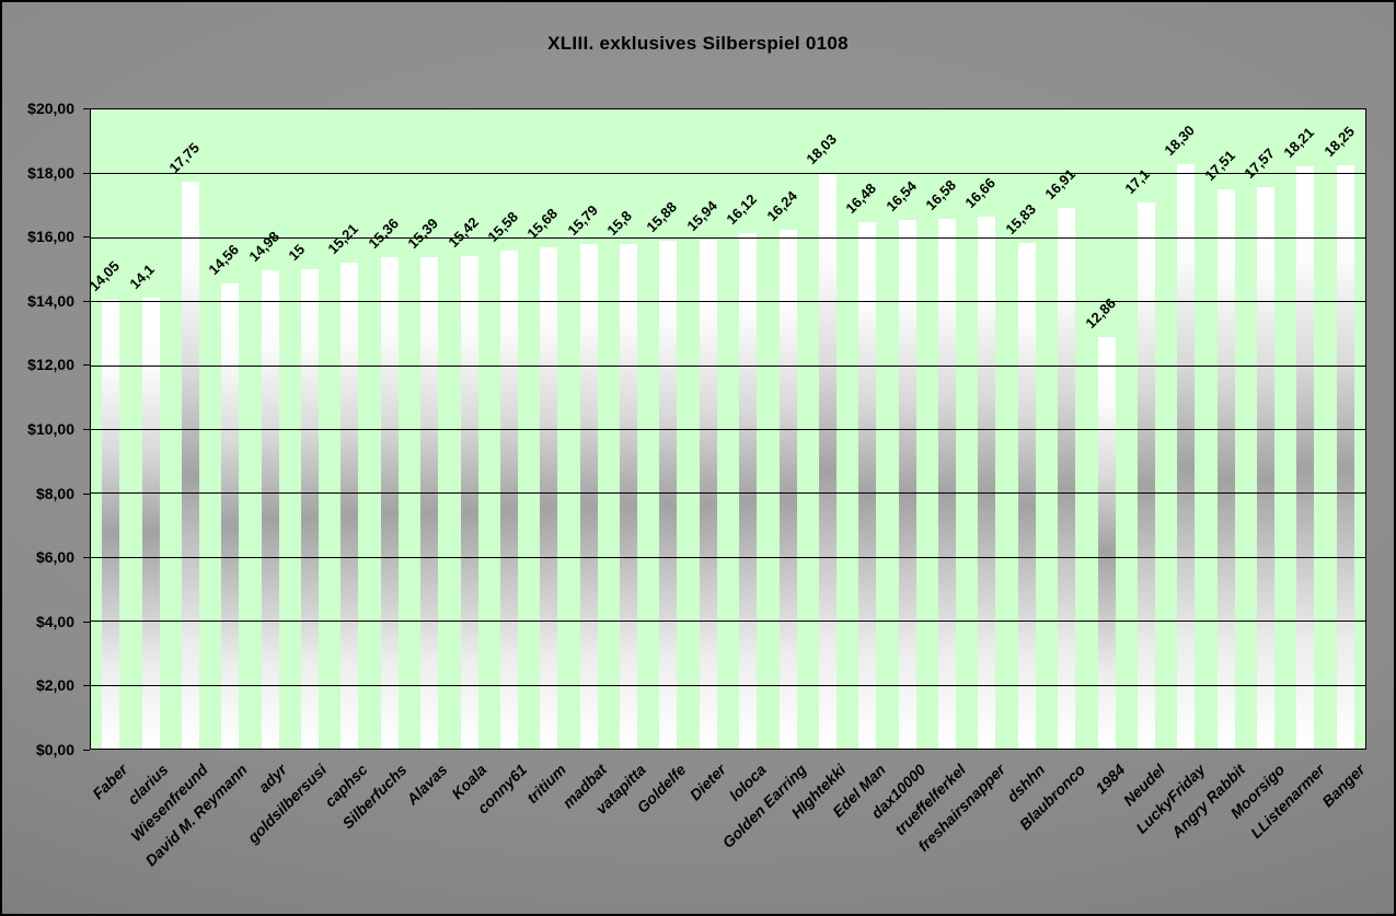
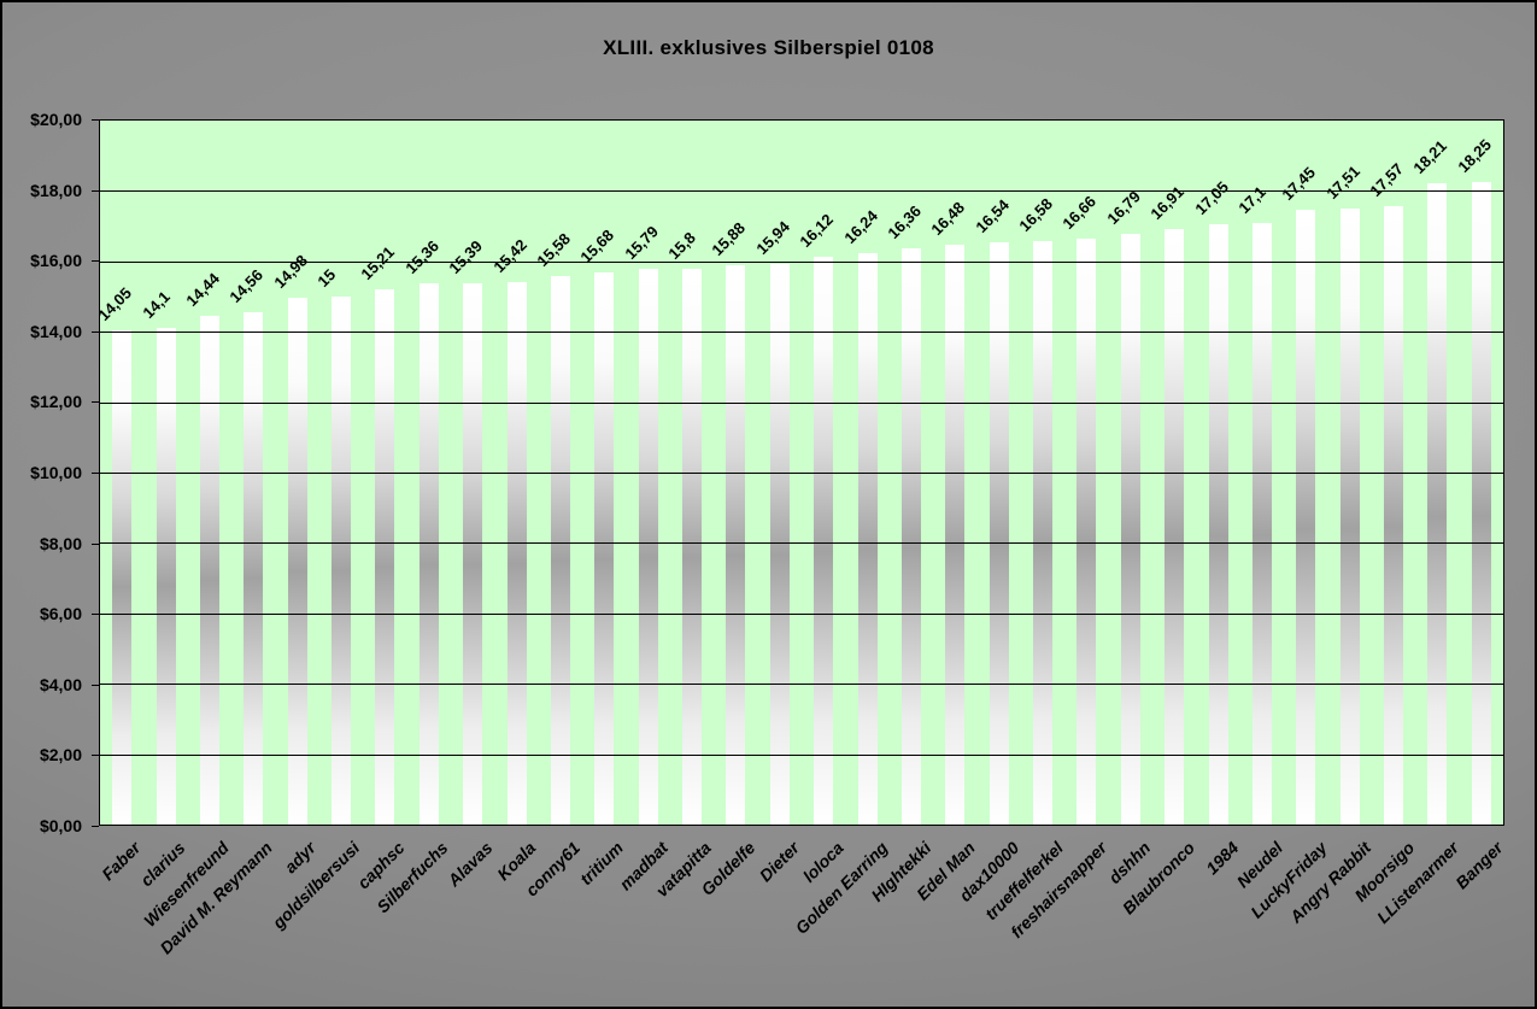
Wiesenfreund: 17,75 -> 14,44
HIghtekki: 18,03 -> 16,36
dshhn: 15,83 -> 16,79
1984: 12,86 -> 17,05
LuckyFriday: 18,30 -> 17,45
